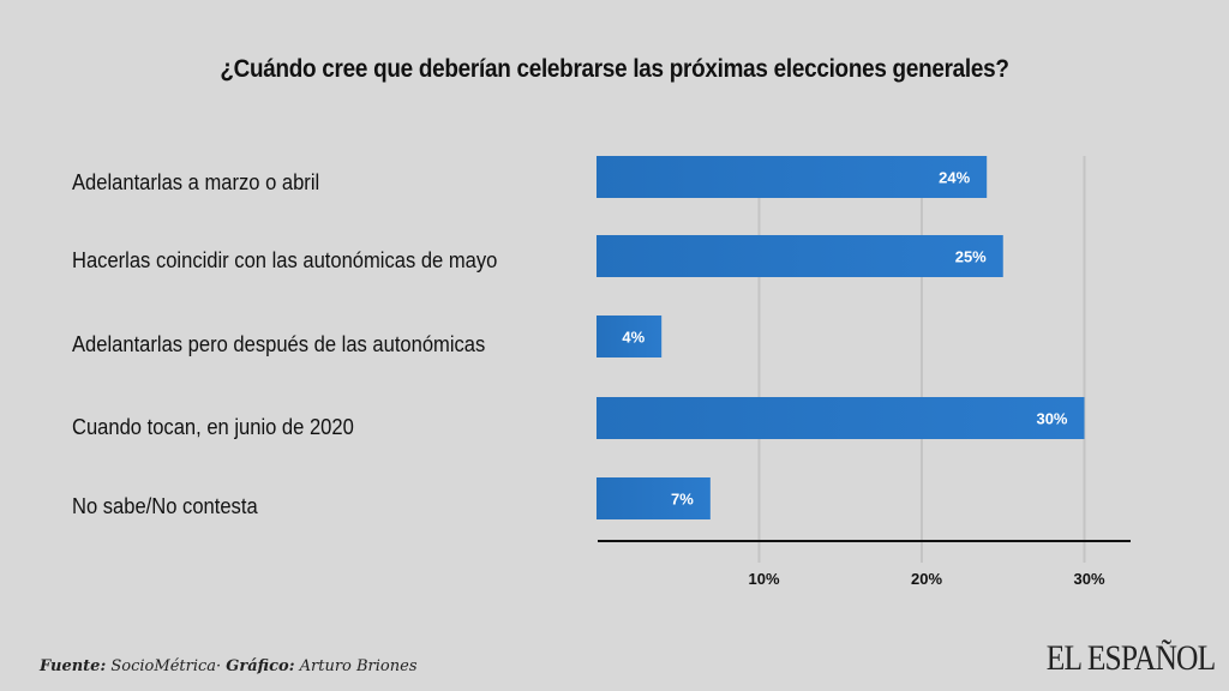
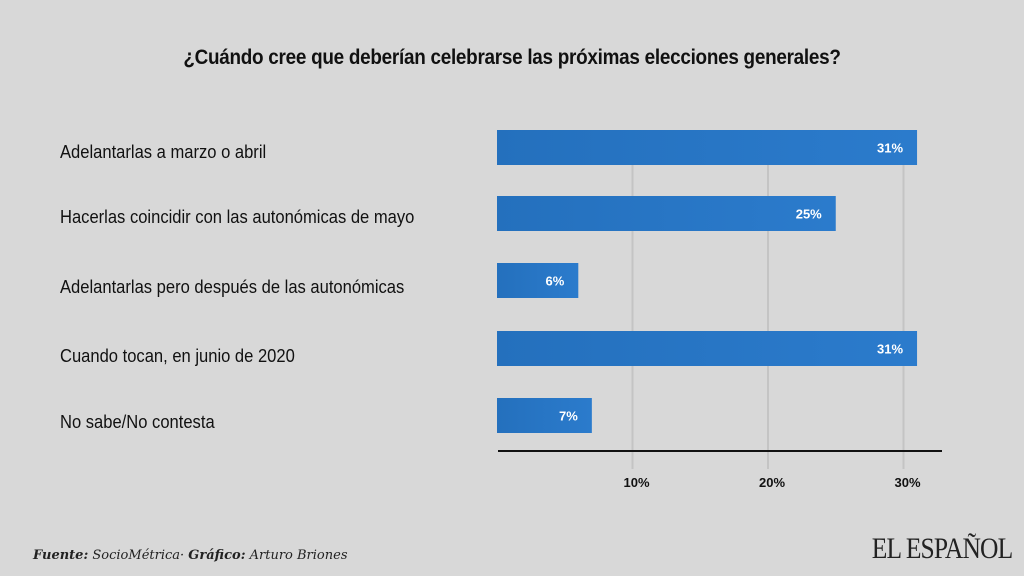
Adelantarlas a marzo o abril: 24% -> 31%
Adelantarlas pero después de las autonómicas: 4% -> 6%
Cuando tocan, en junio de 2020: 30% -> 31%
